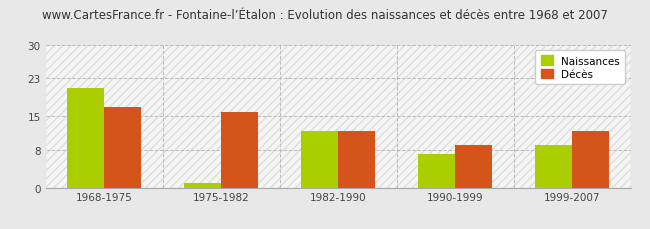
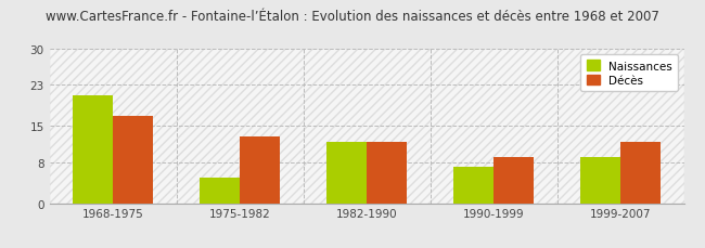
Naissances/1975-1982: 1 -> 5
Décès/1975-1982: 16 -> 13
